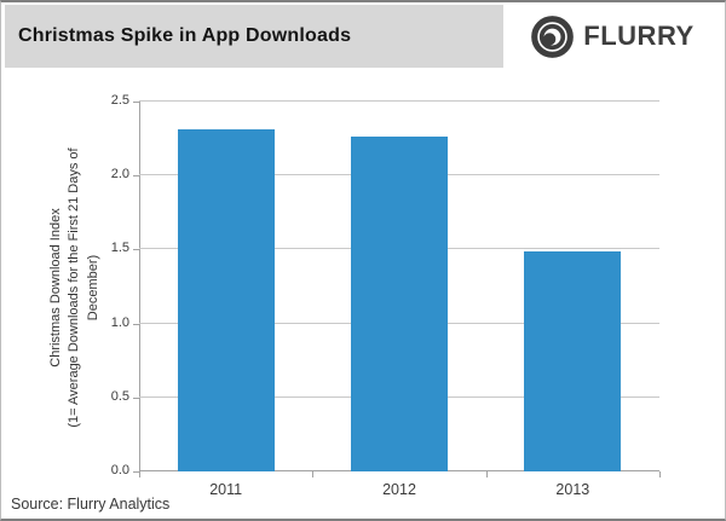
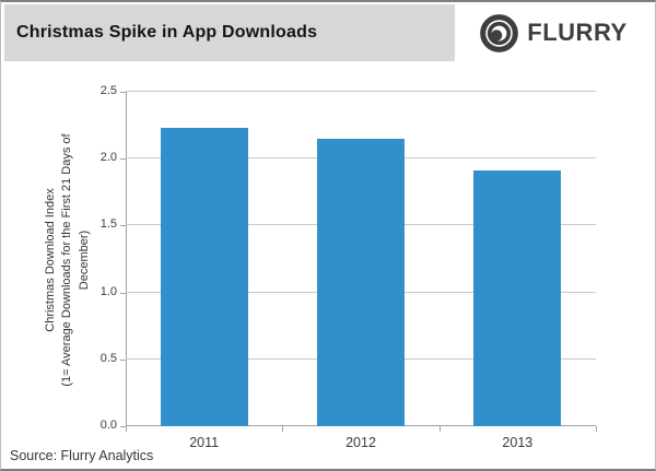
2011: 2.31 -> 2.23
2012: 2.26 -> 2.15
2013: 1.49 -> 1.91
